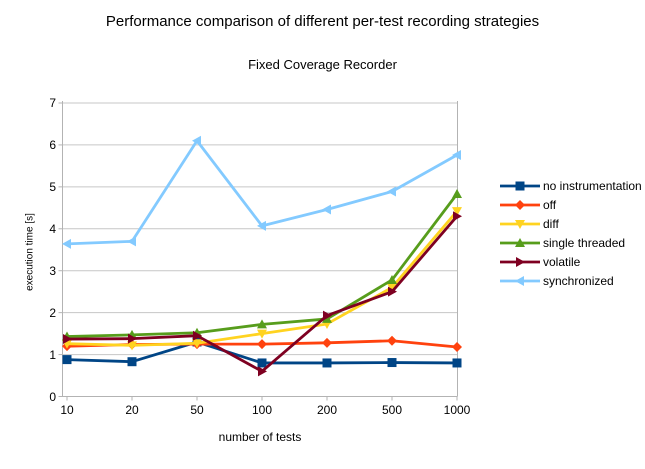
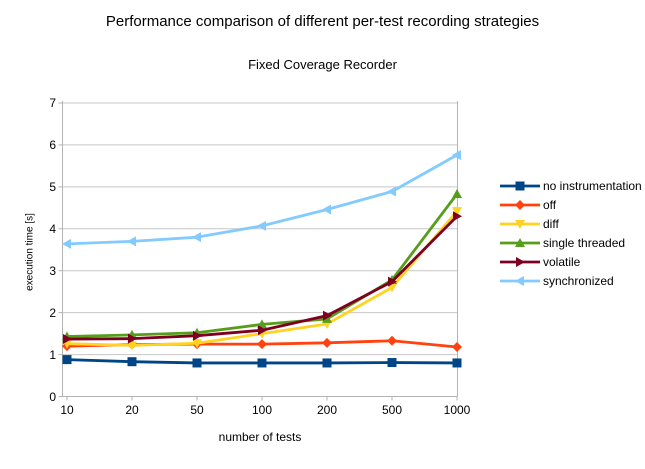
no instrumentation/50: 1.3 -> 0.8
synchronized/50: 6.1 -> 3.8
volatile/100: 0.6 -> 1.6
volatile/500: 2.5 -> 2.7
